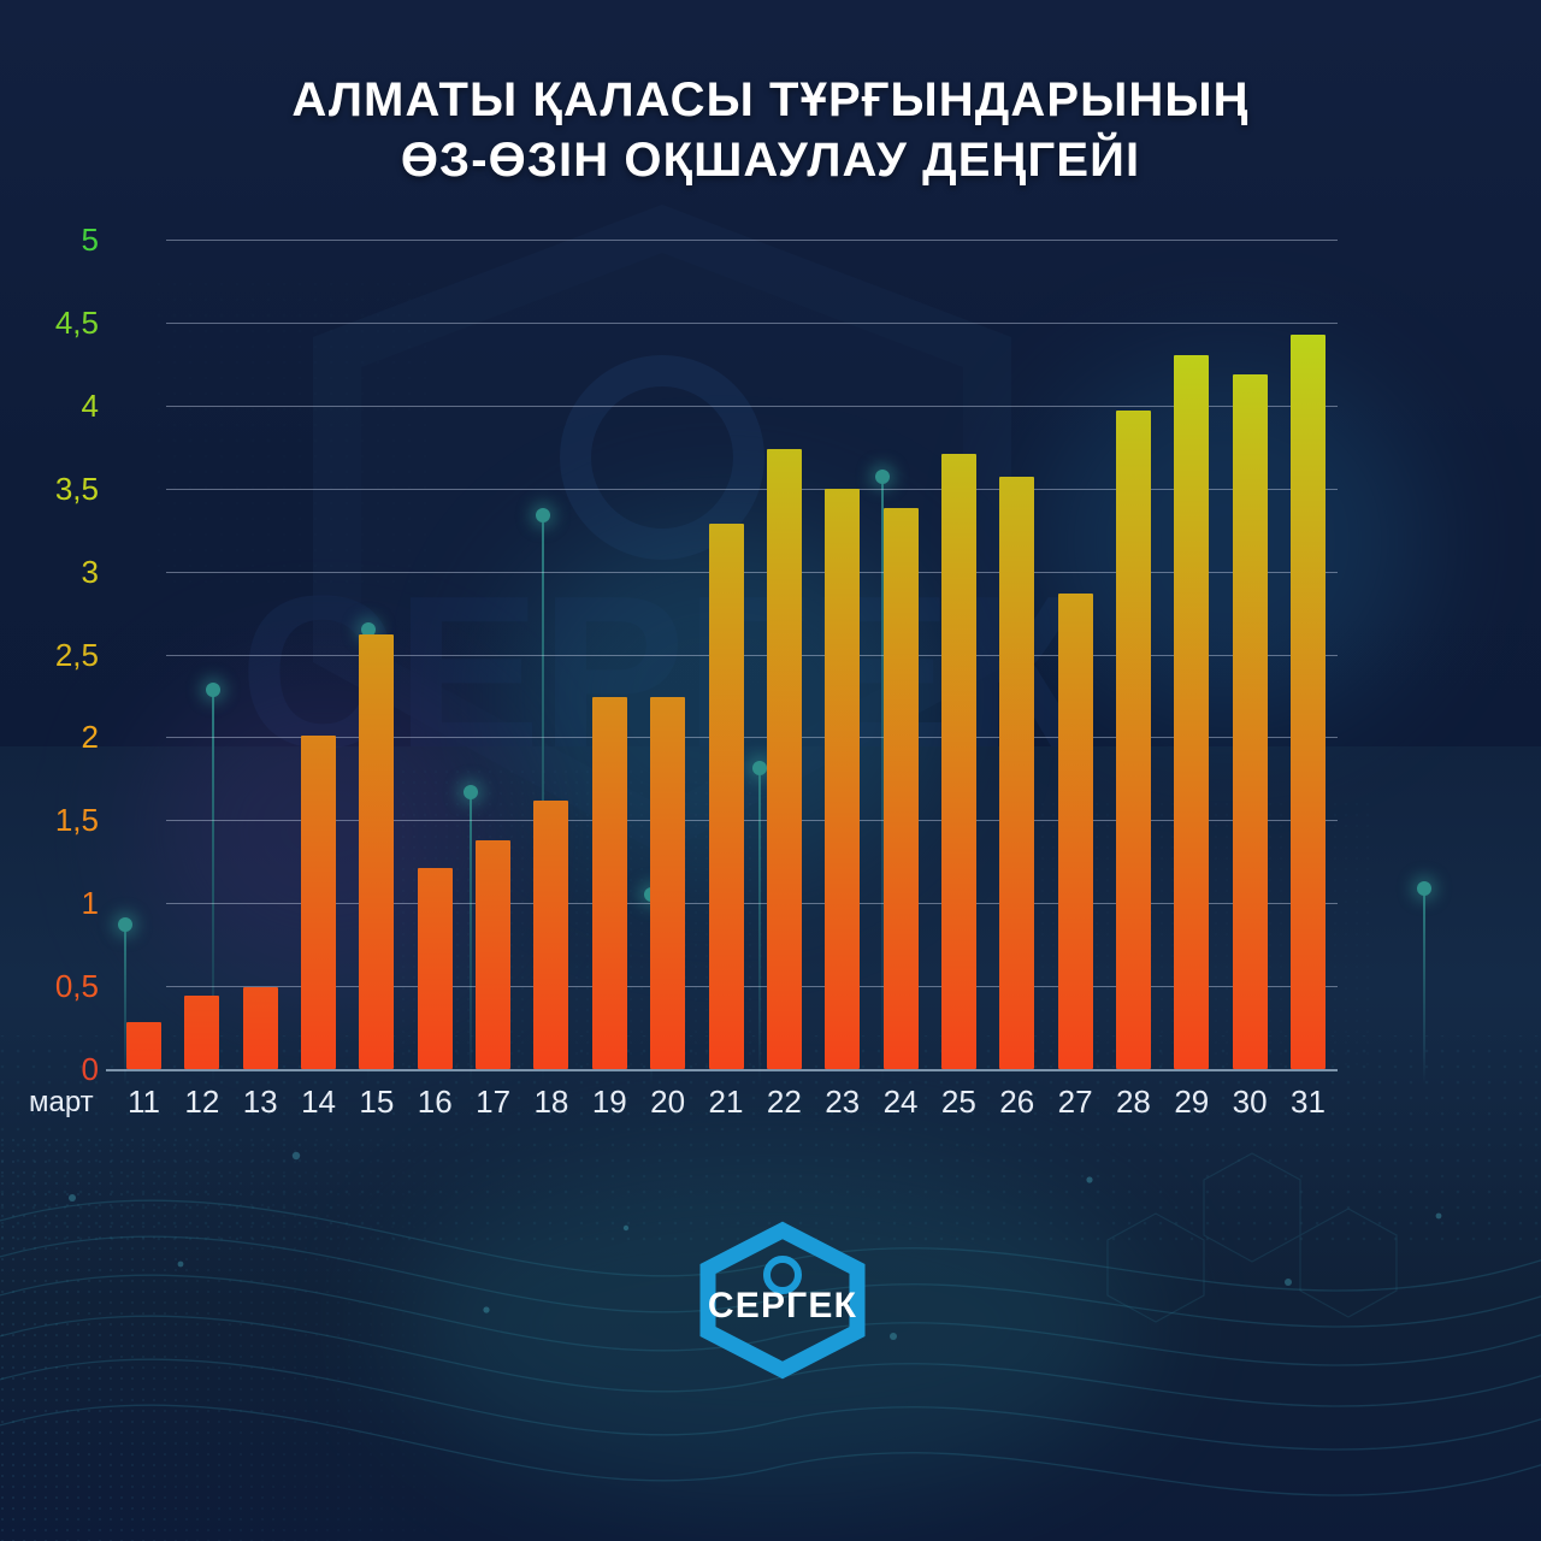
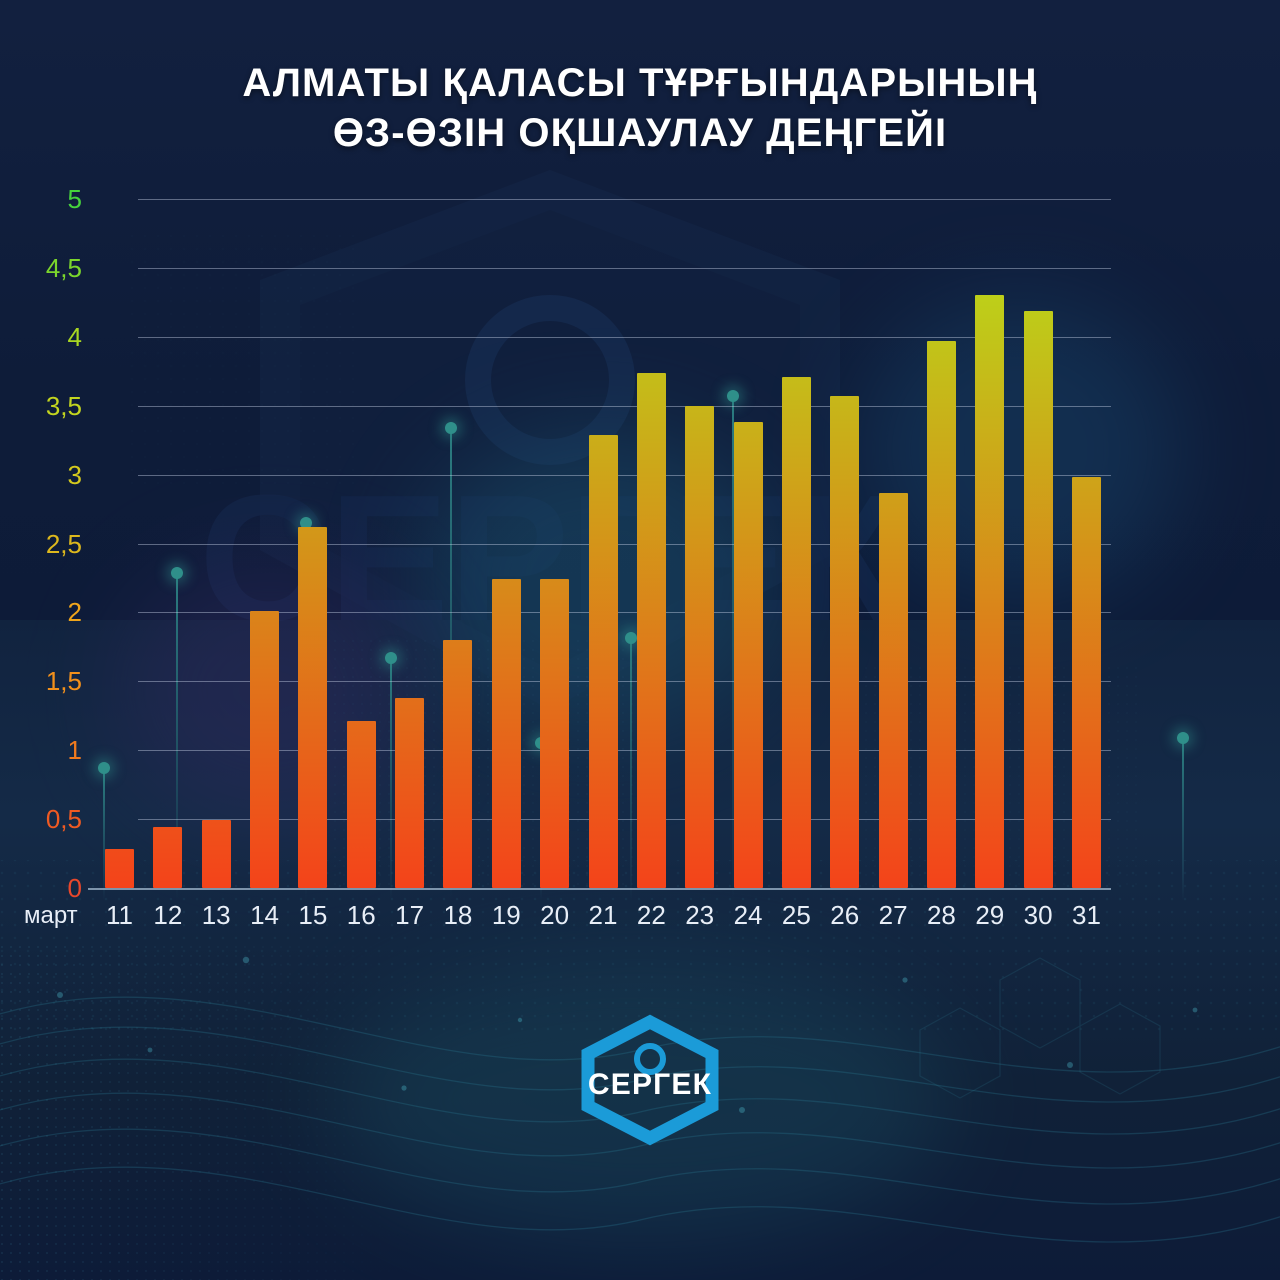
18: 1.62 -> 1.80
31: 4.43 -> 2.98
